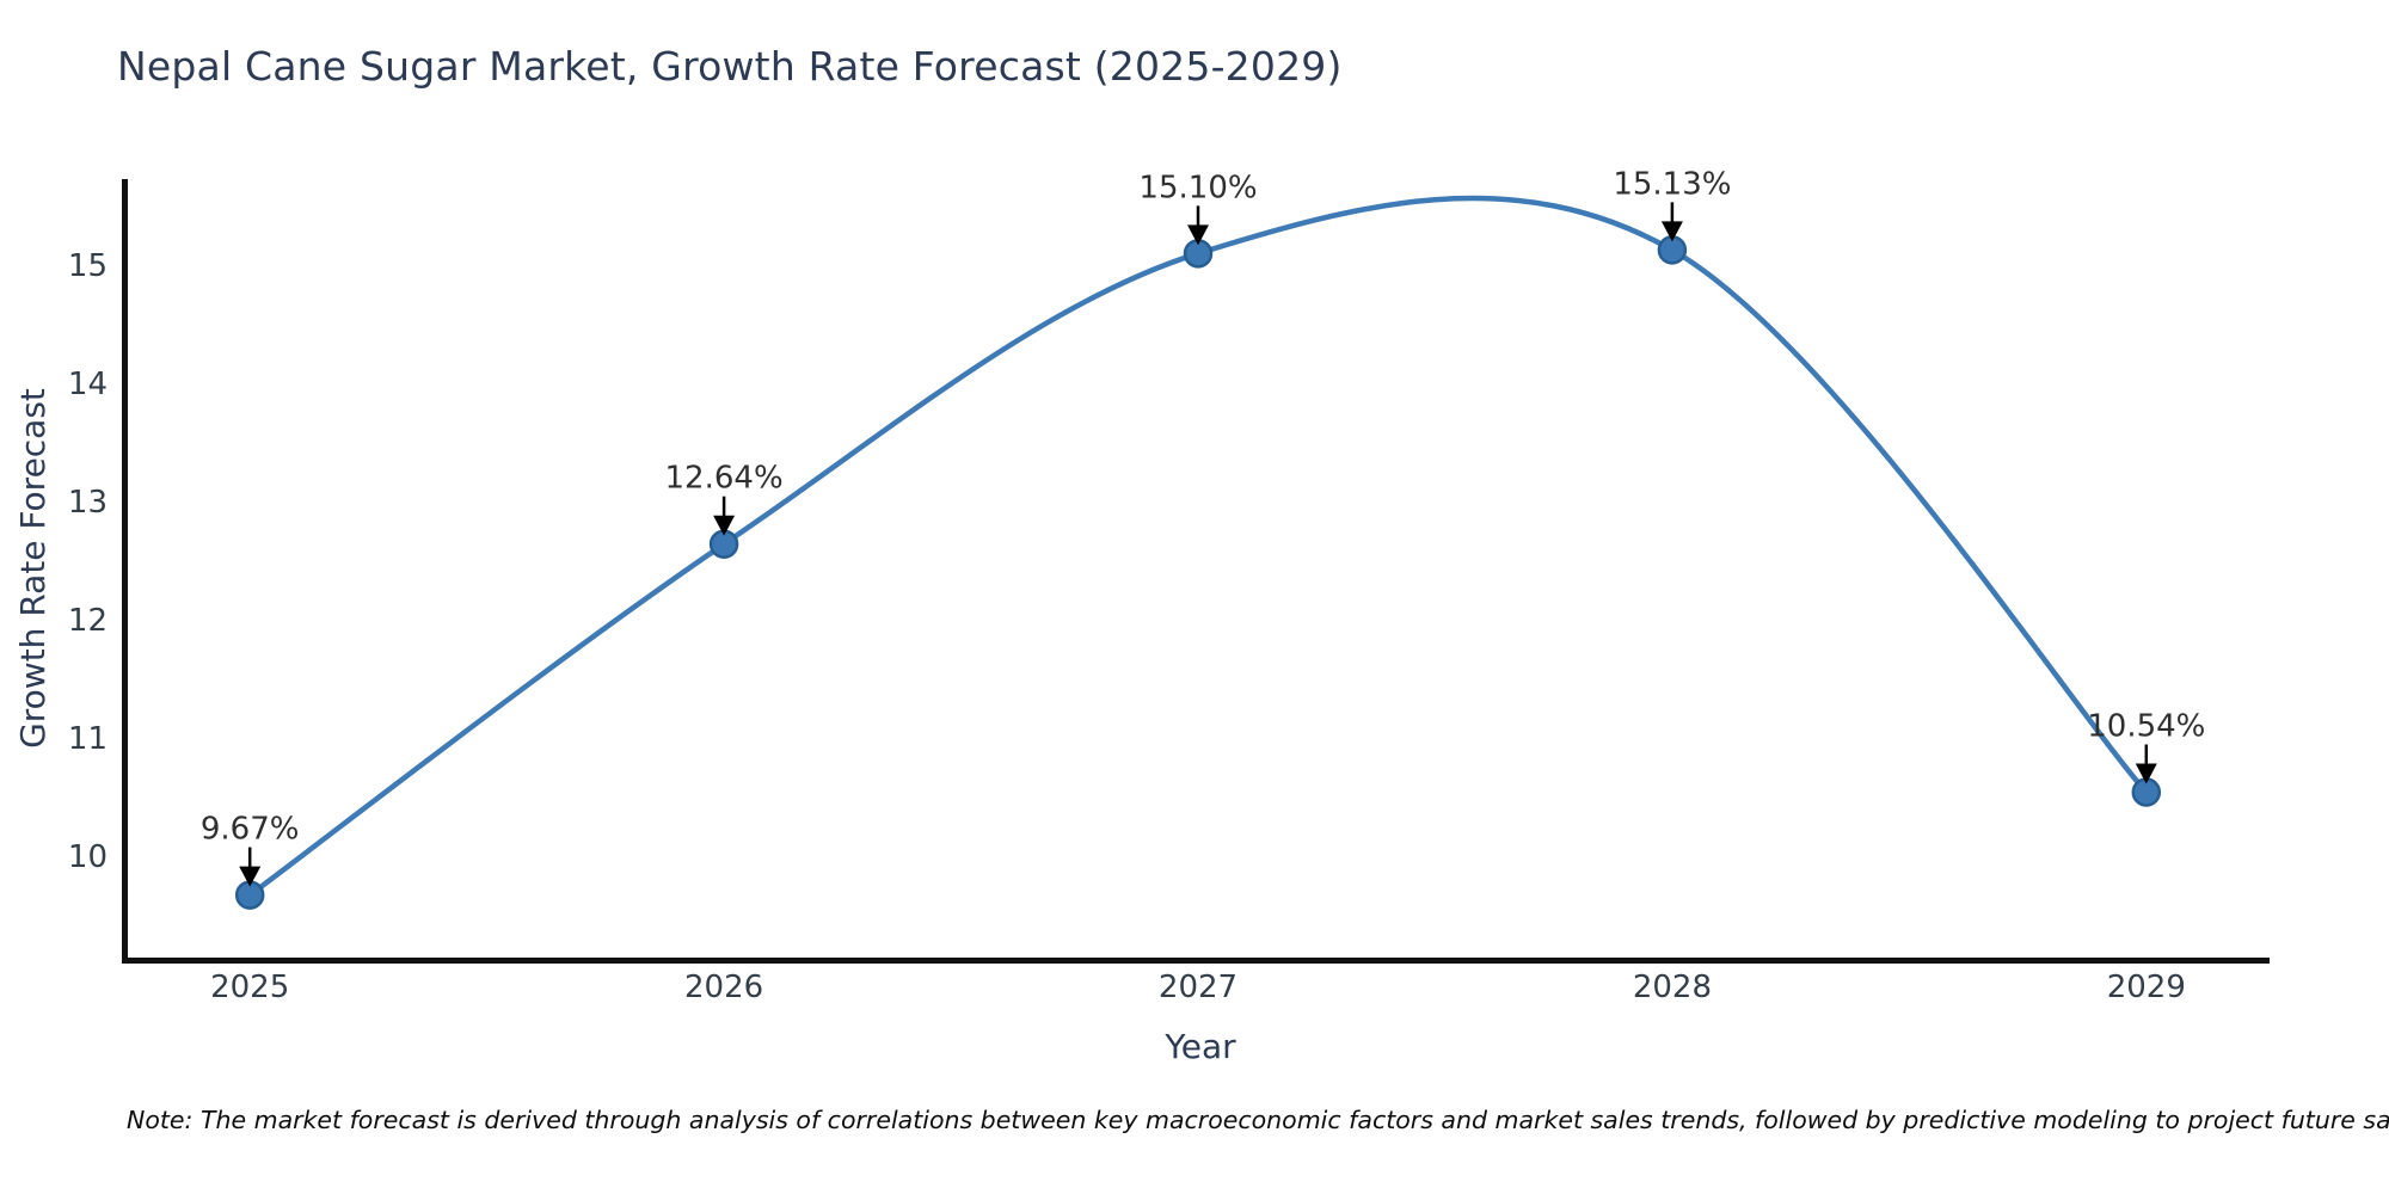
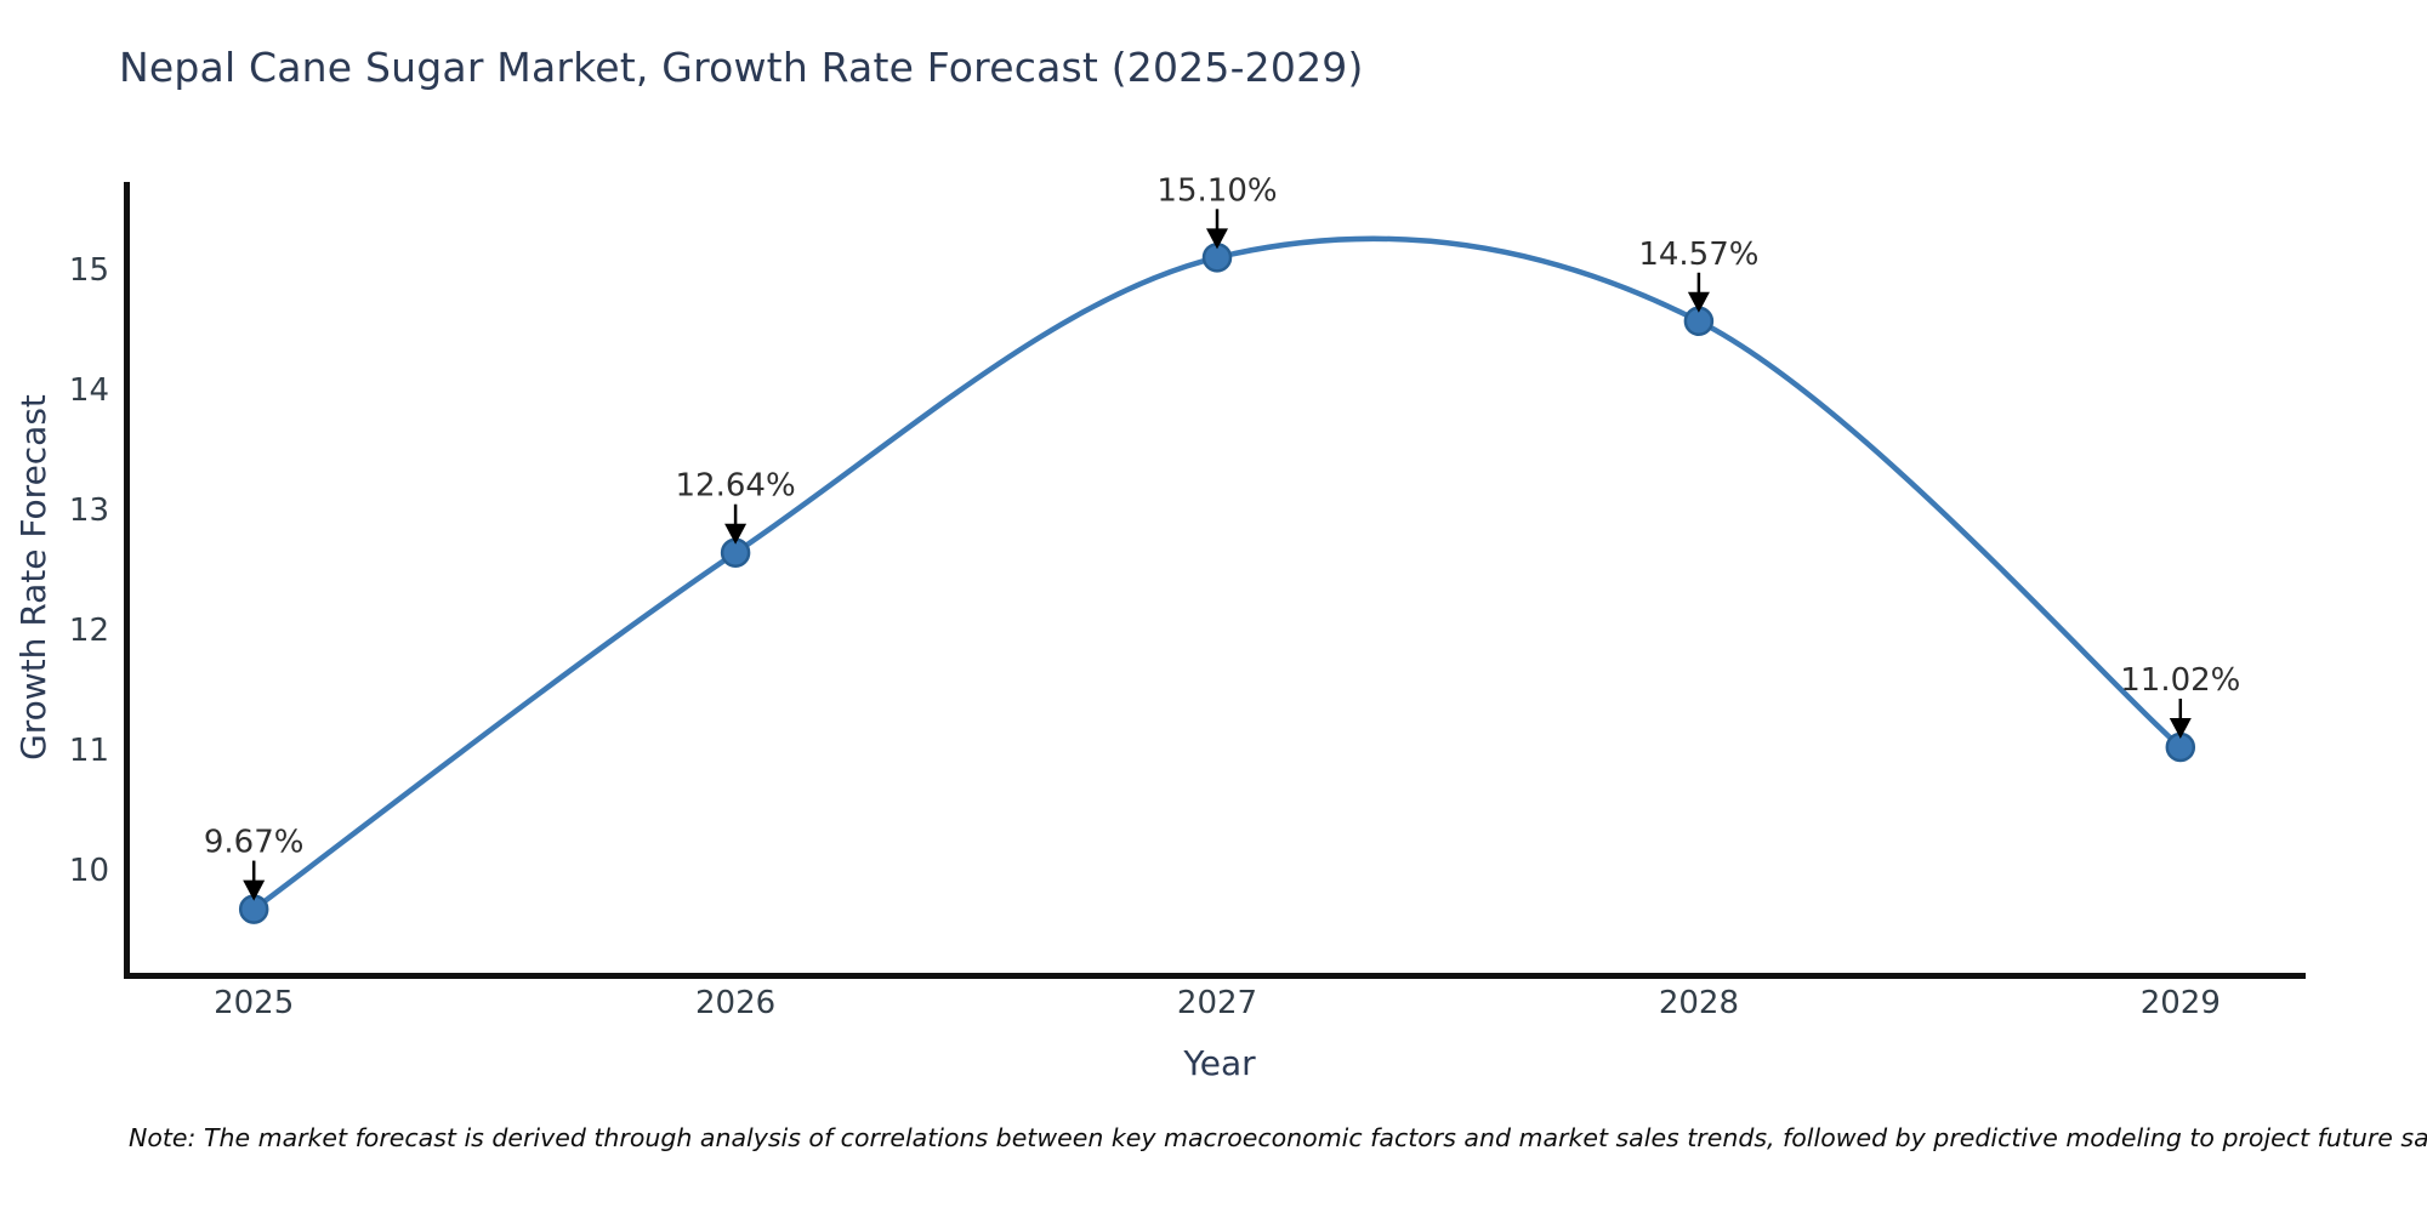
2028: 15.13% -> 14.57%
2029: 10.54% -> 11.02%
